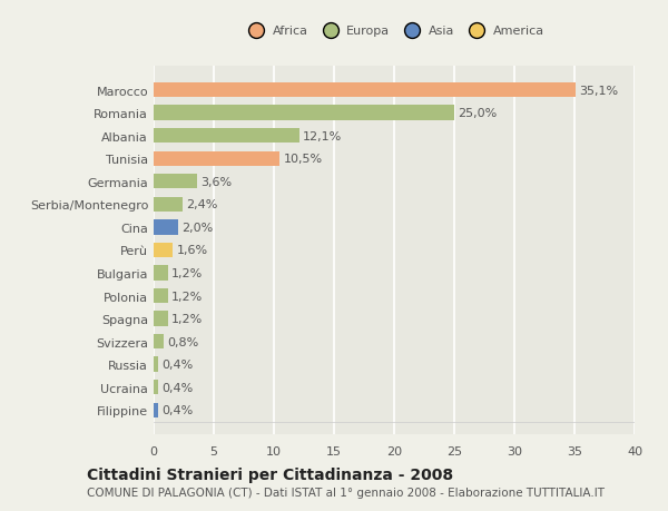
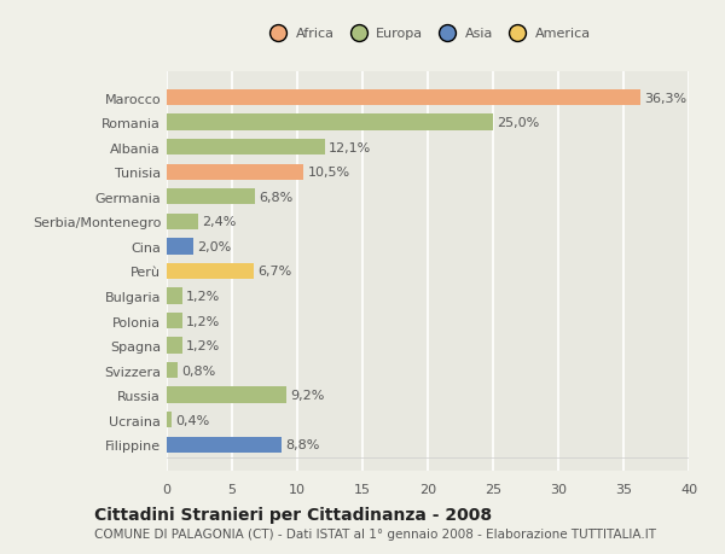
Marocco: 35,1% -> 36,3%
Germania: 3,6% -> 6,8%
Perù: 1,6% -> 6,7%
Russia: 0,4% -> 9,2%
Filippine: 0,4% -> 8,8%
